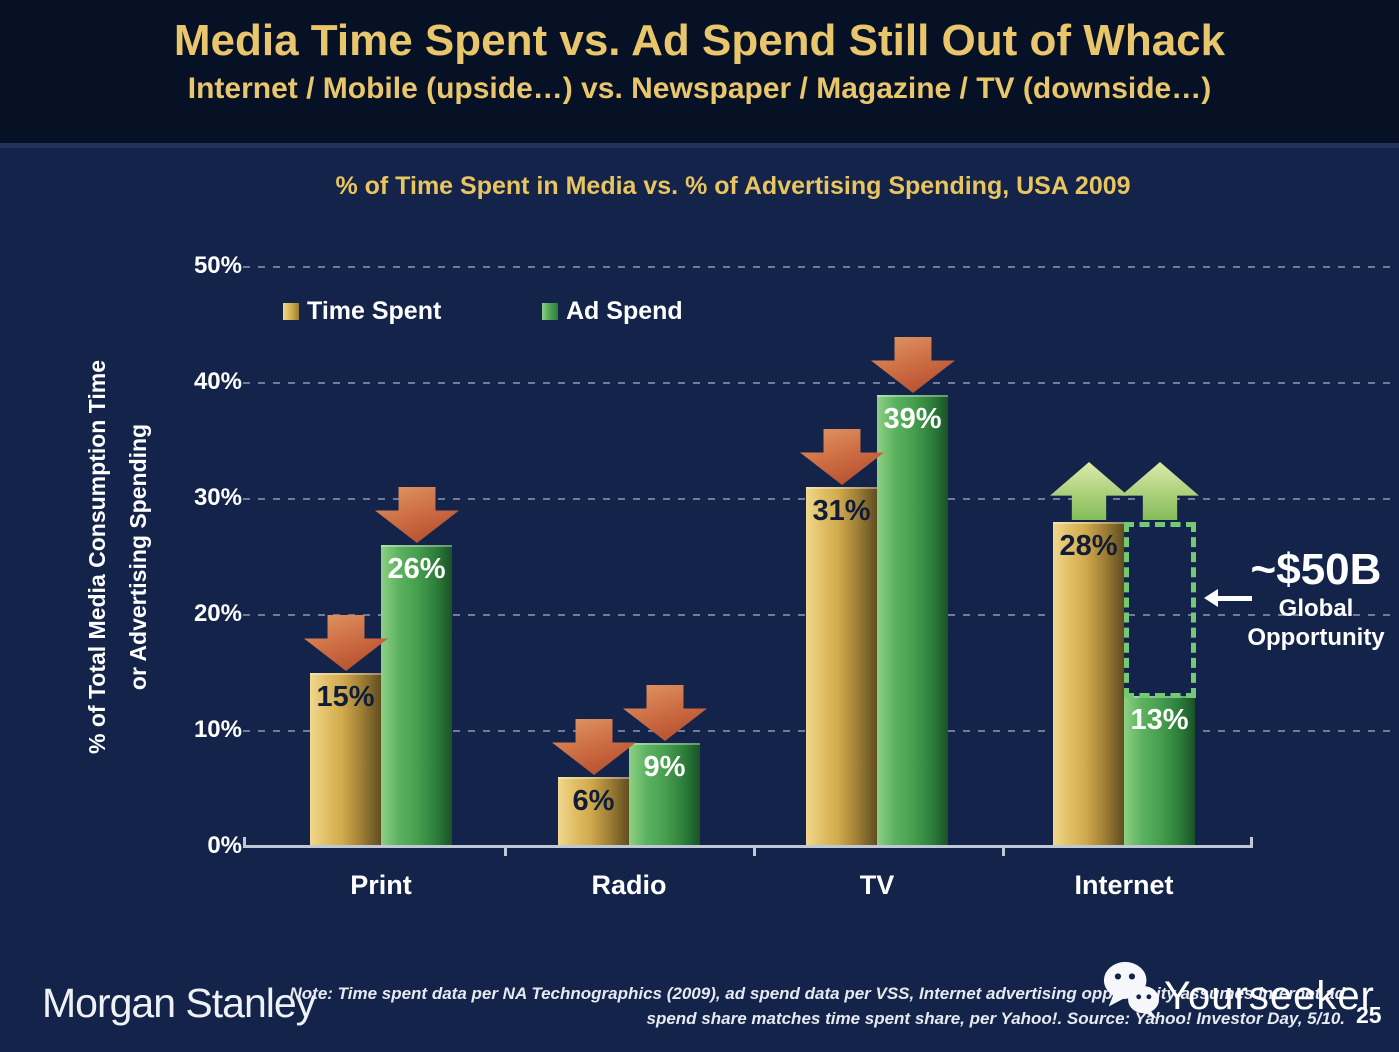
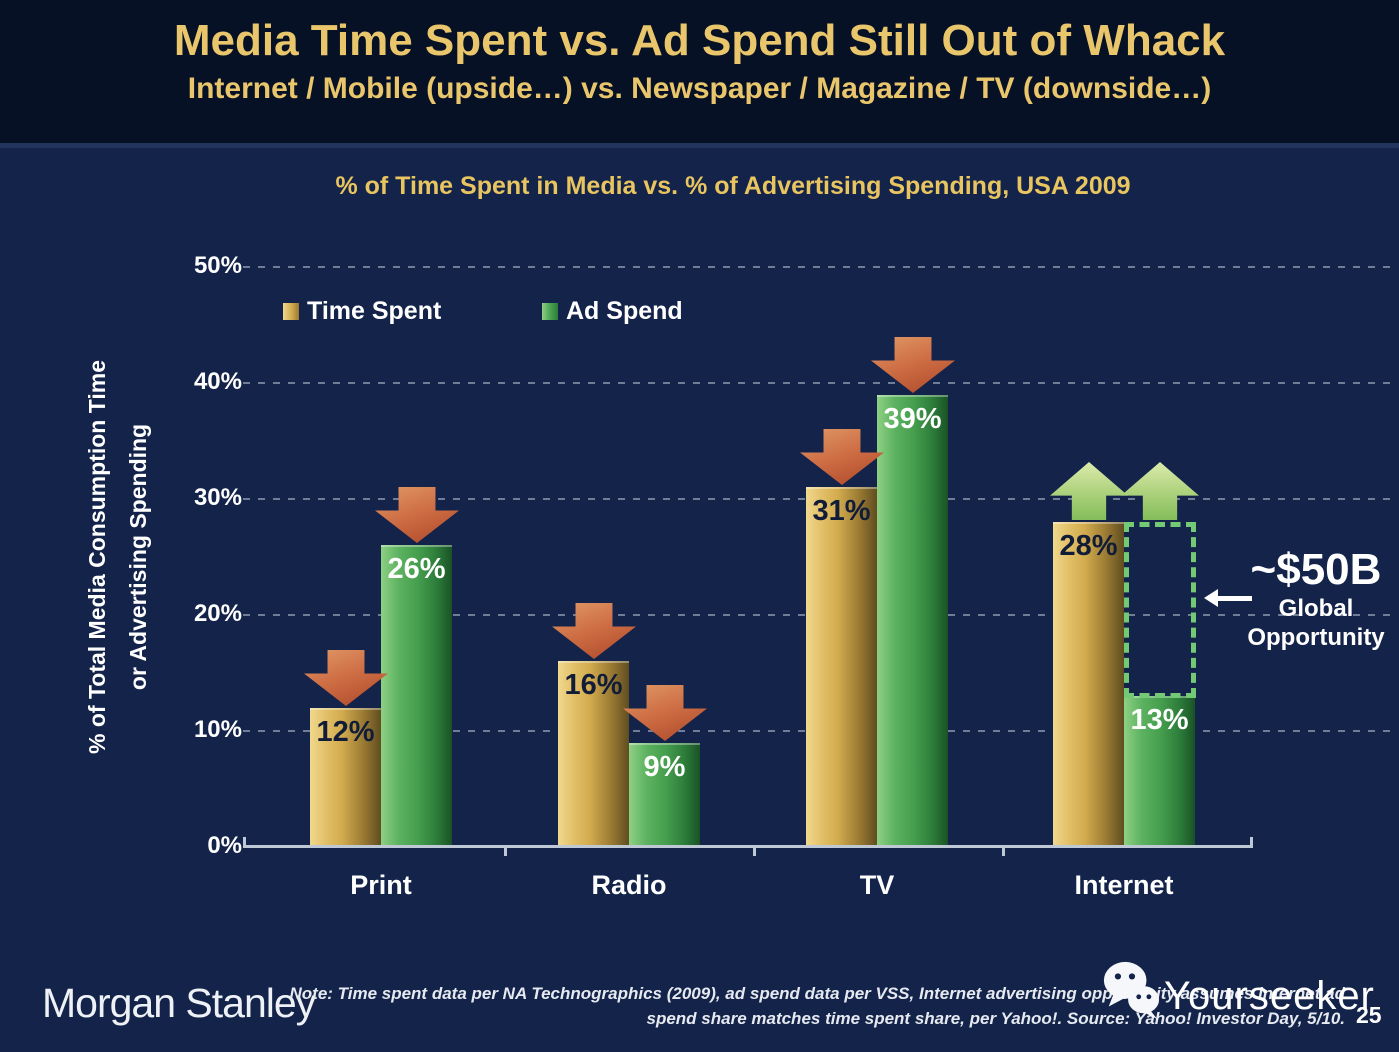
Time Spent/Print: 15% -> 12%
Time Spent/Radio: 6% -> 16%
